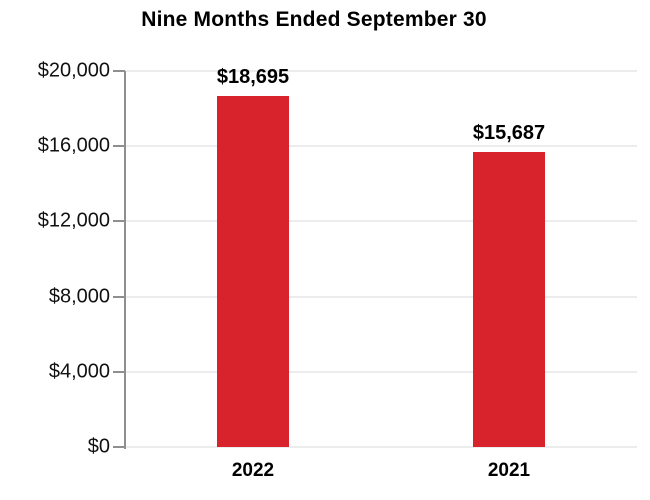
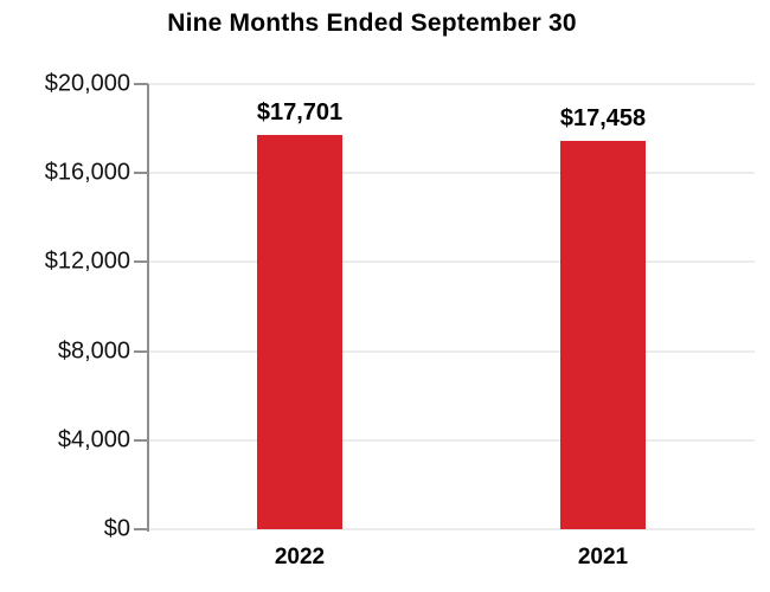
2022: $18,695 -> $17,701
2021: $15,687 -> $17,458
